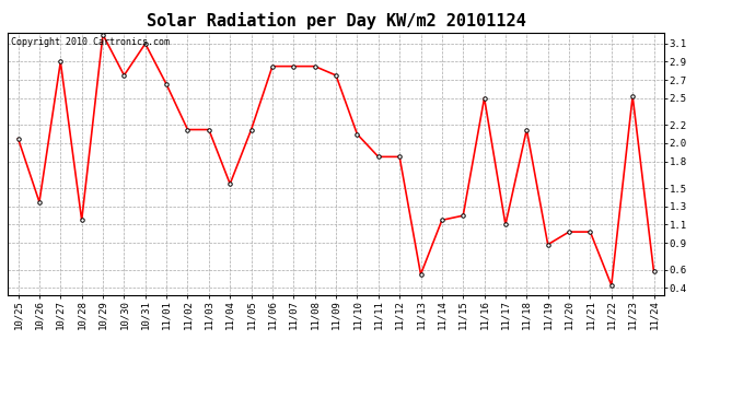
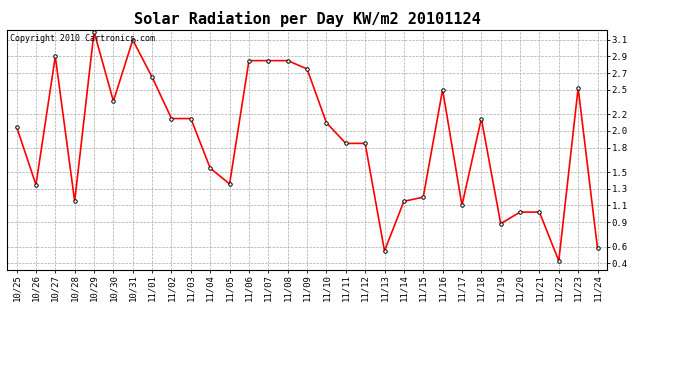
10/30: 2.75 -> 2.36
11/05: 2.15 -> 1.36
